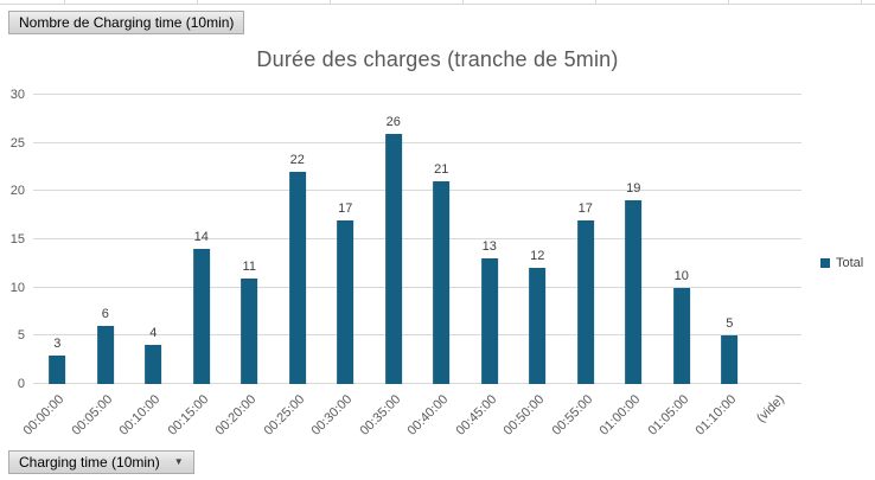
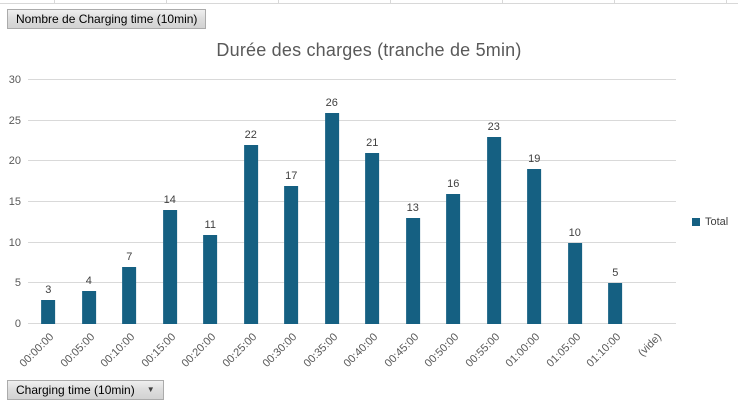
00:05:00: 6 -> 4
00:10:00: 4 -> 7
00:50:00: 12 -> 16
00:55:00: 17 -> 23
